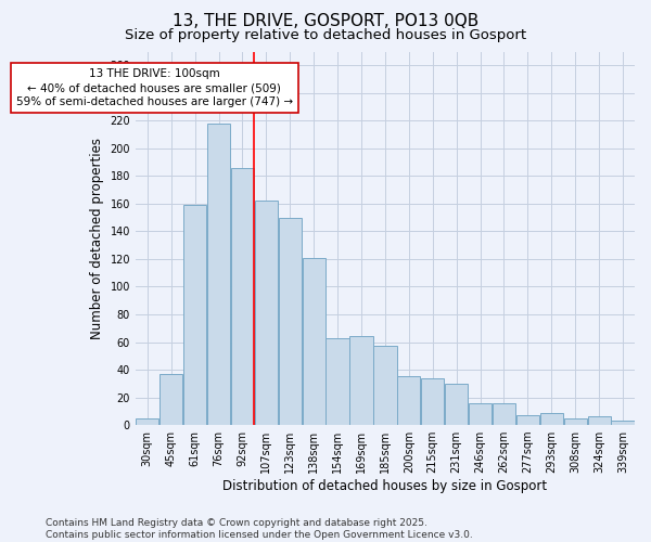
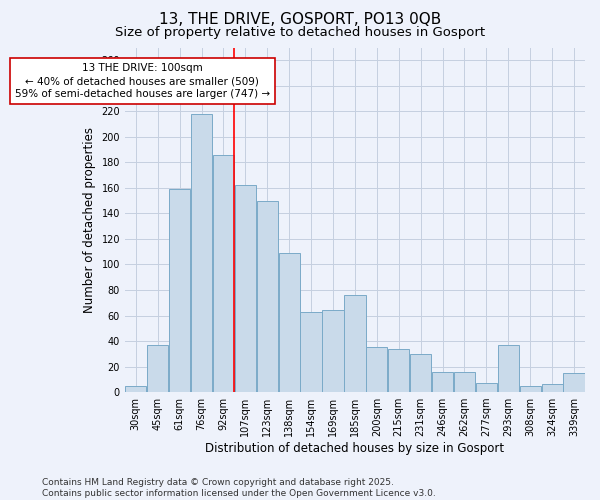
138sqm: 121 -> 109
185sqm: 57 -> 76
293sqm: 9 -> 37
339sqm: 3 -> 15
